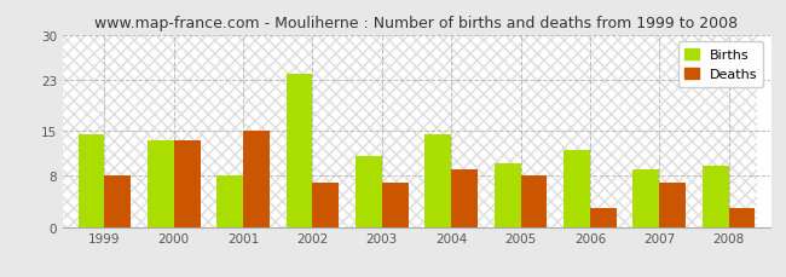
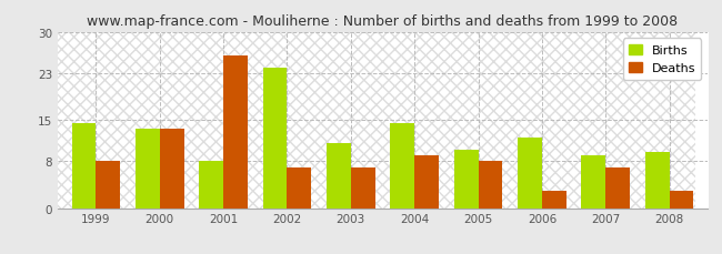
Deaths/2001: 15.0 -> 26.0
